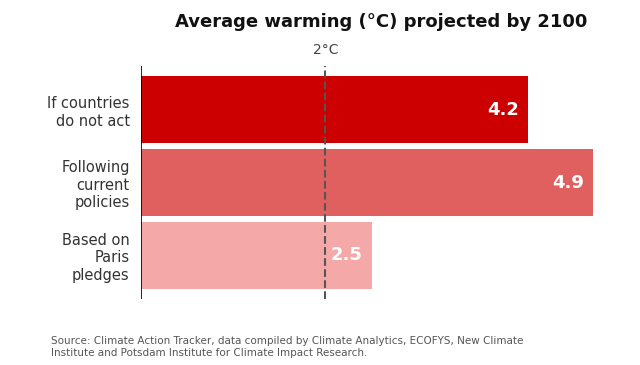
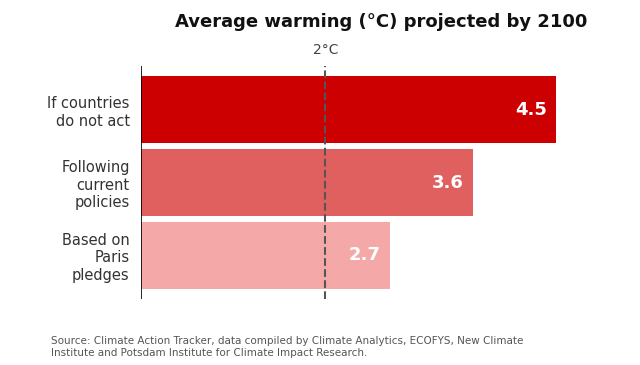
If countries do not act: 4.2 -> 4.5
Following current policies: 4.9 -> 3.6
Based on Paris pledges: 2.5 -> 2.7
